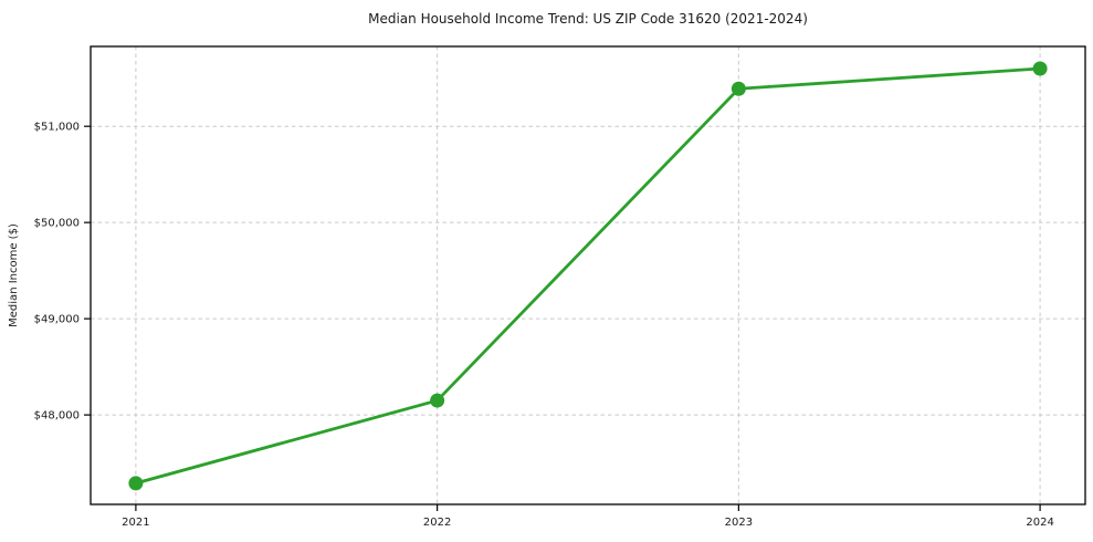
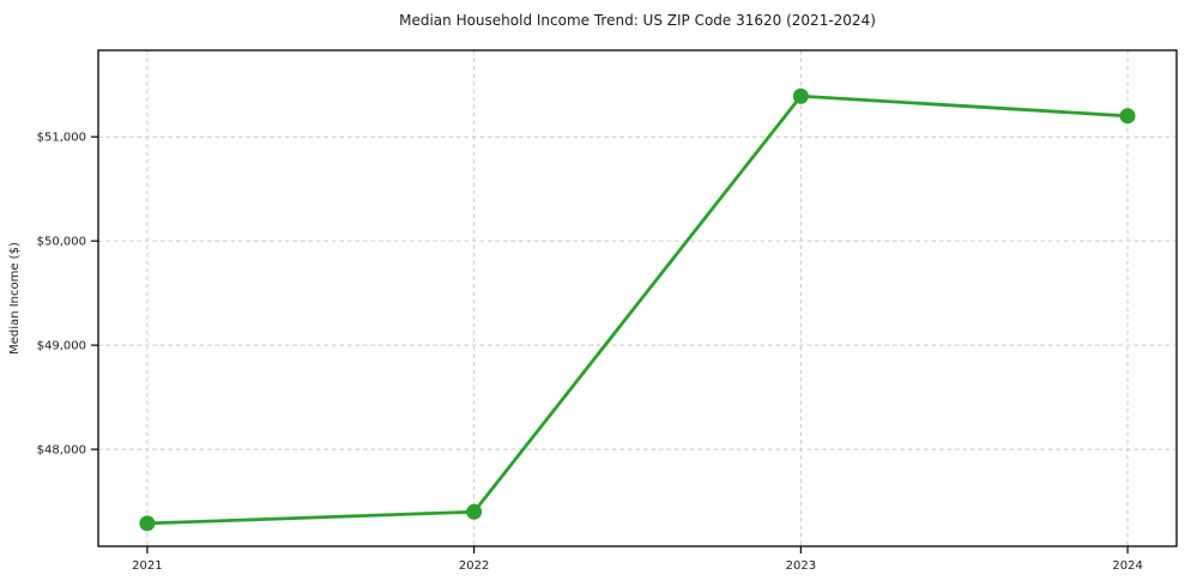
2022: $48200 -> $47400
2024: $51600 -> $51200
